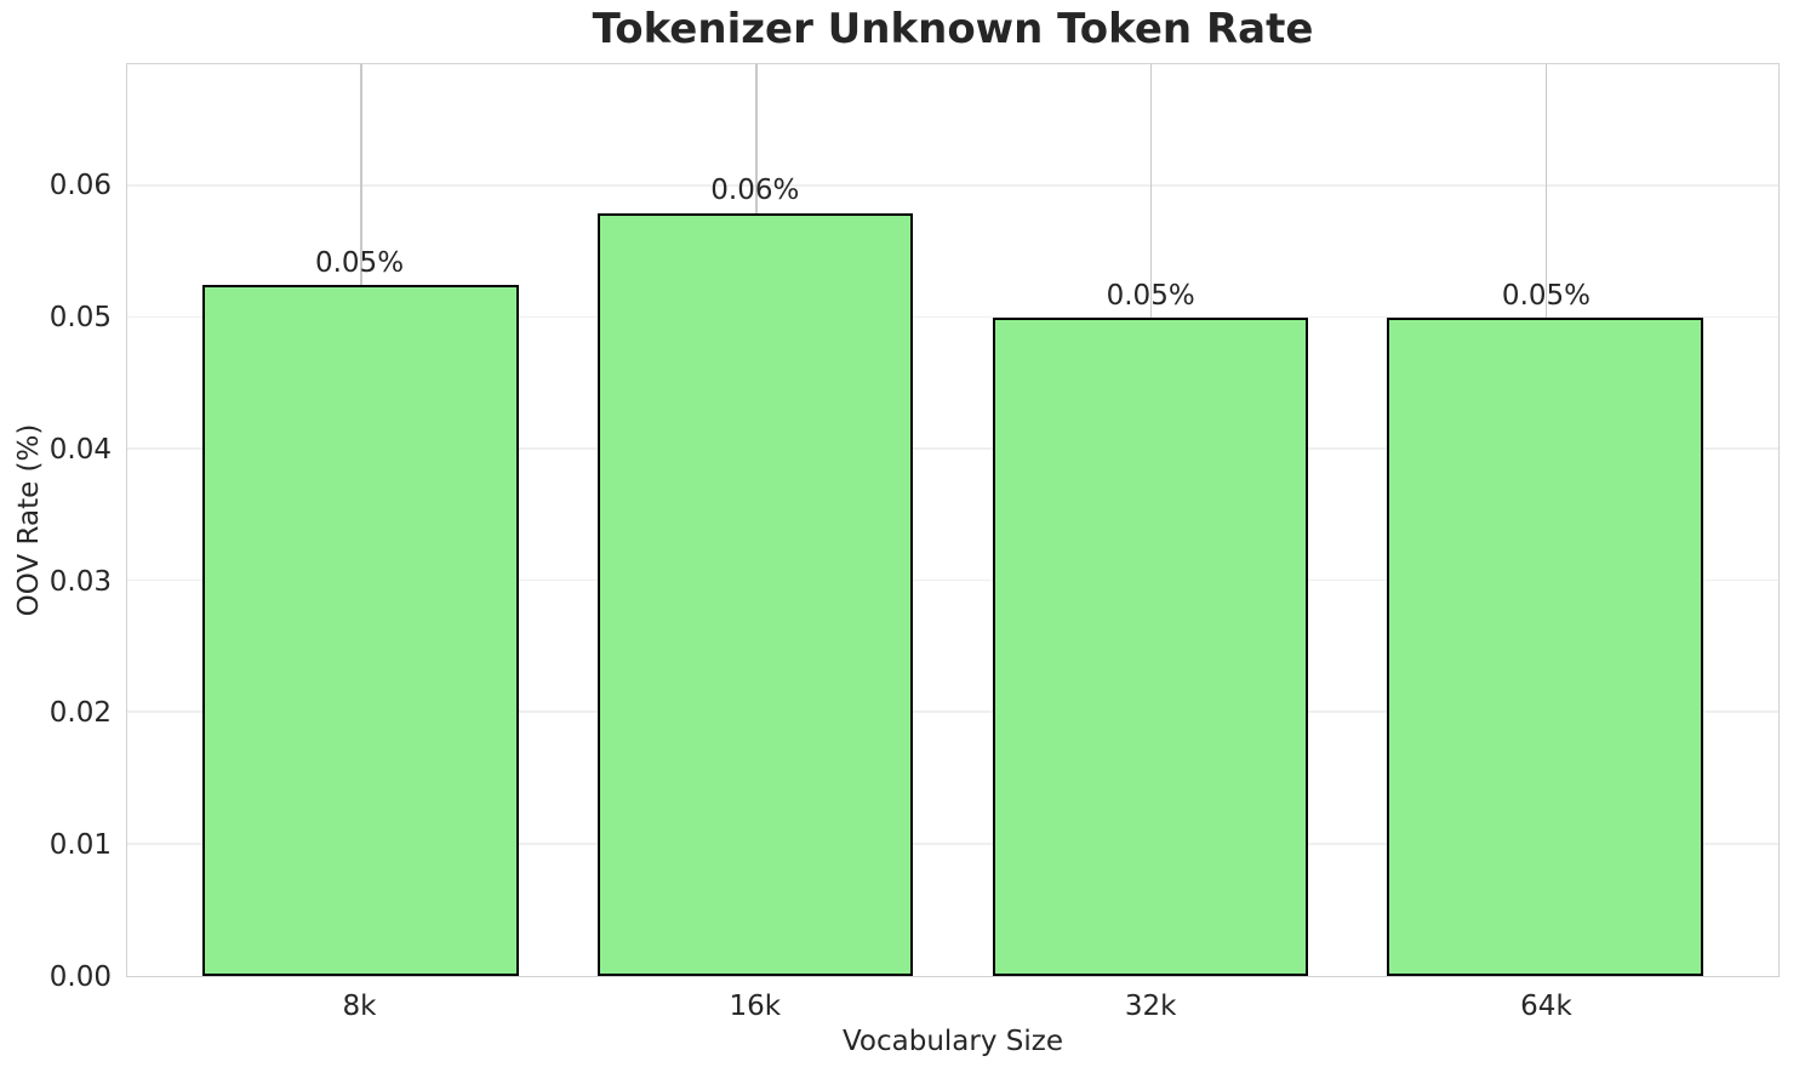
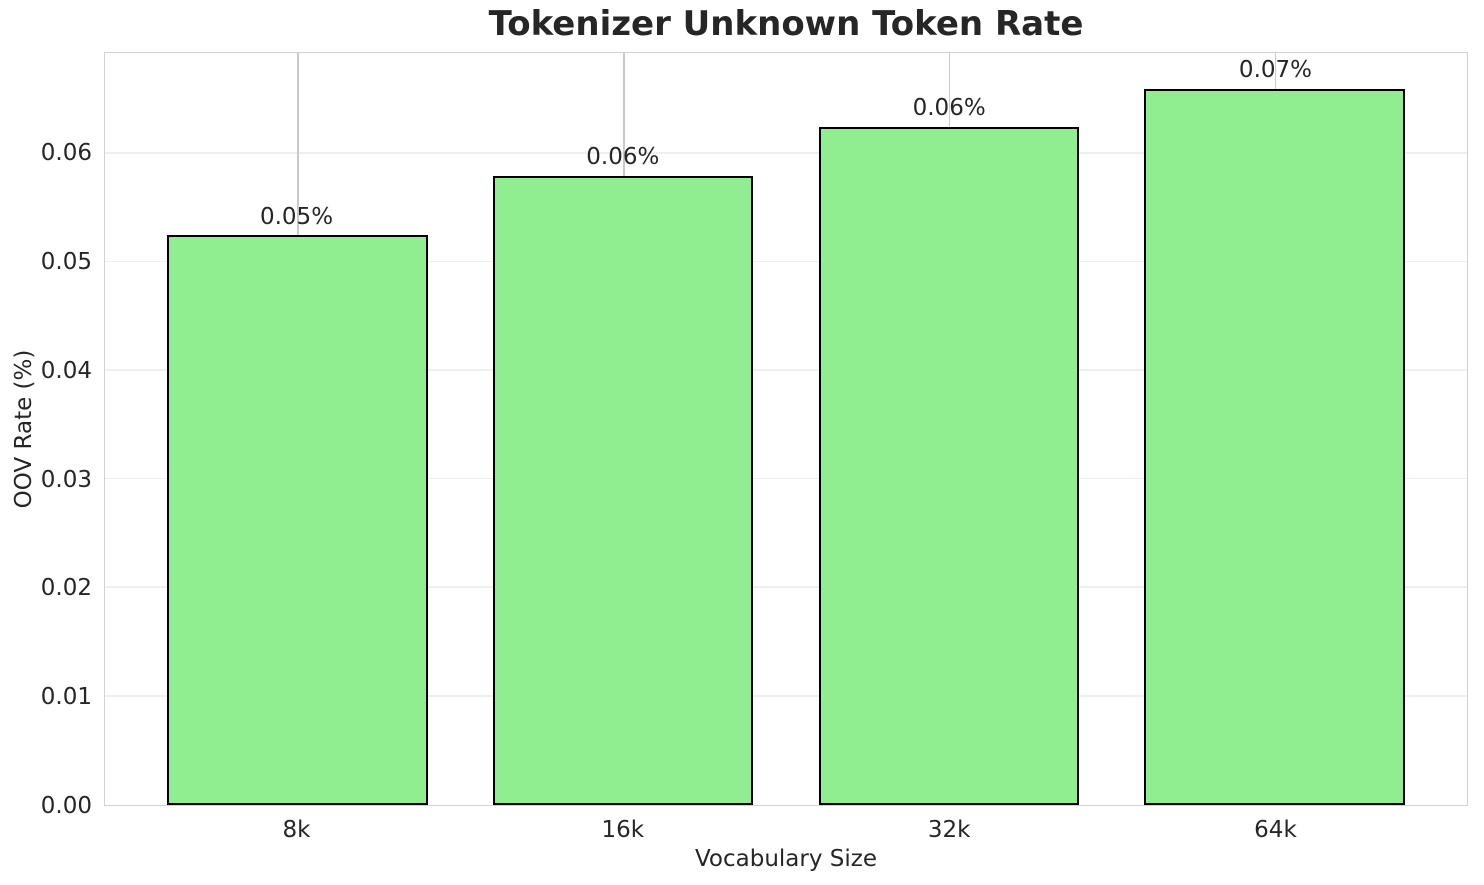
32k: 0.05% -> 0.06%
64k: 0.05% -> 0.07%
